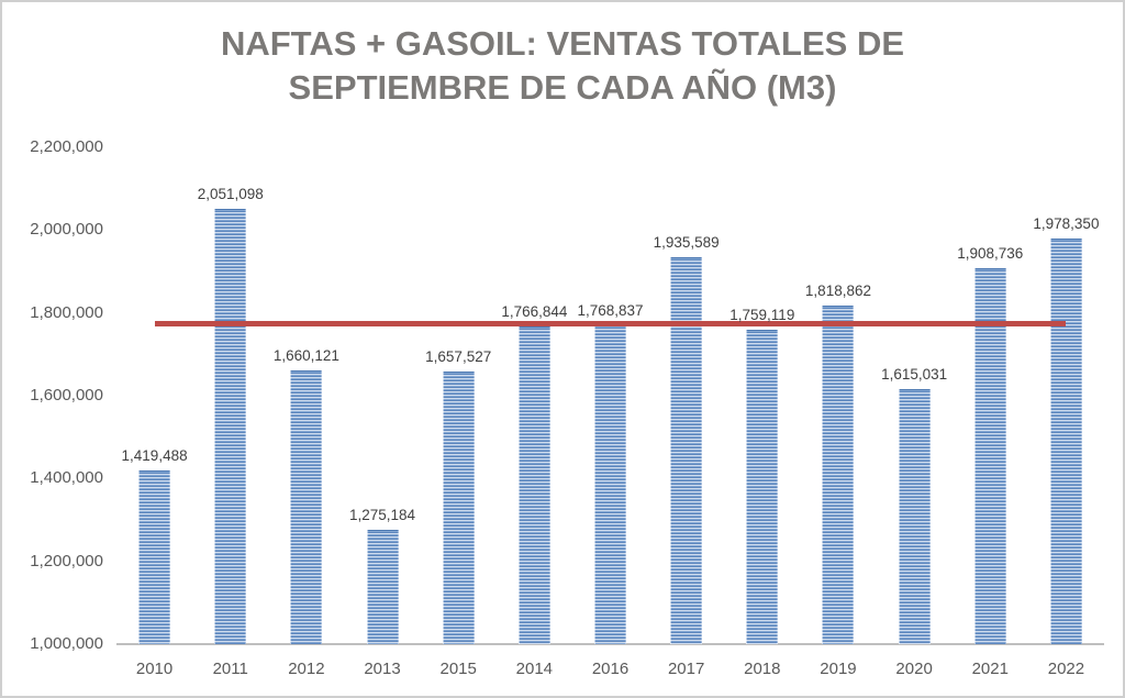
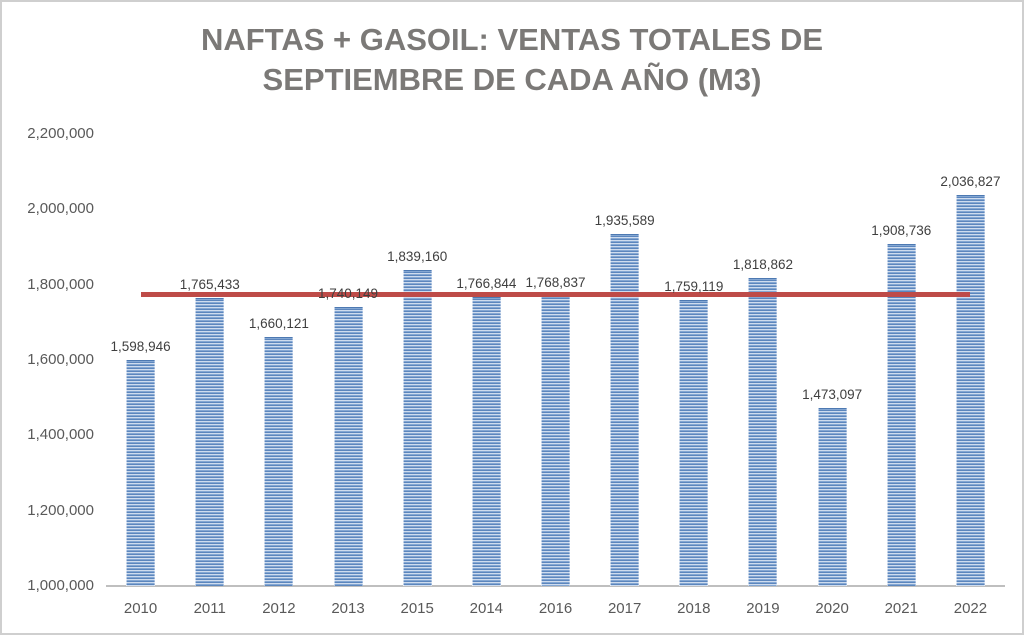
2010: 1,419,488 -> 1,598,946
2011: 2,051,098 -> 1,765,433
2013: 1,275,184 -> 1,740,149
2015: 1,657,527 -> 1,839,160
2020: 1,615,031 -> 1,473,097
2022: 1,978,350 -> 2,036,827
